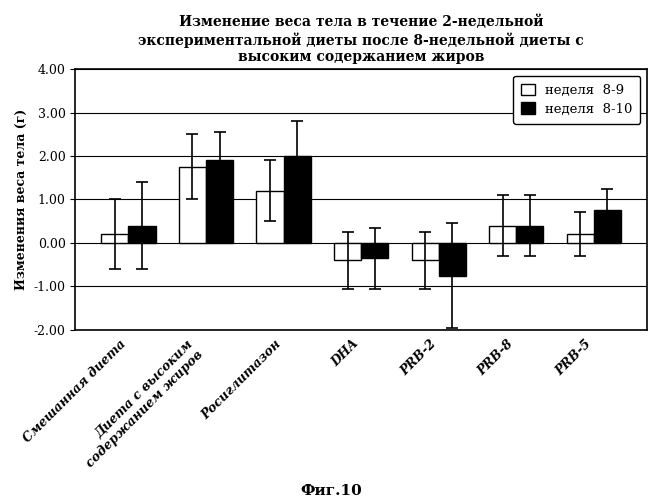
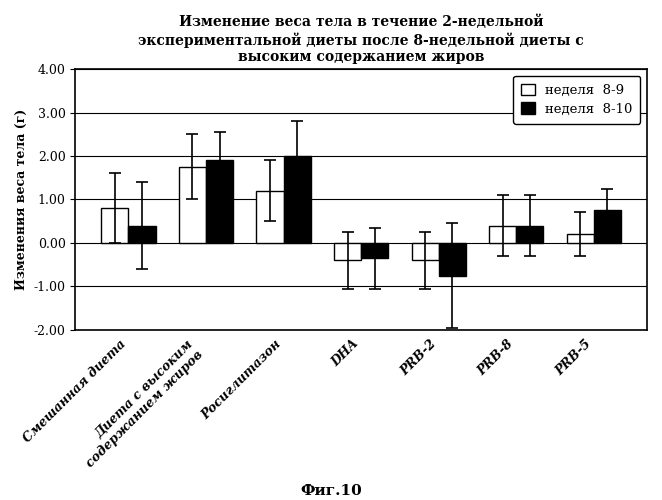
неделя 8-9/Смешанная диета: 0.20 -> 0.80
